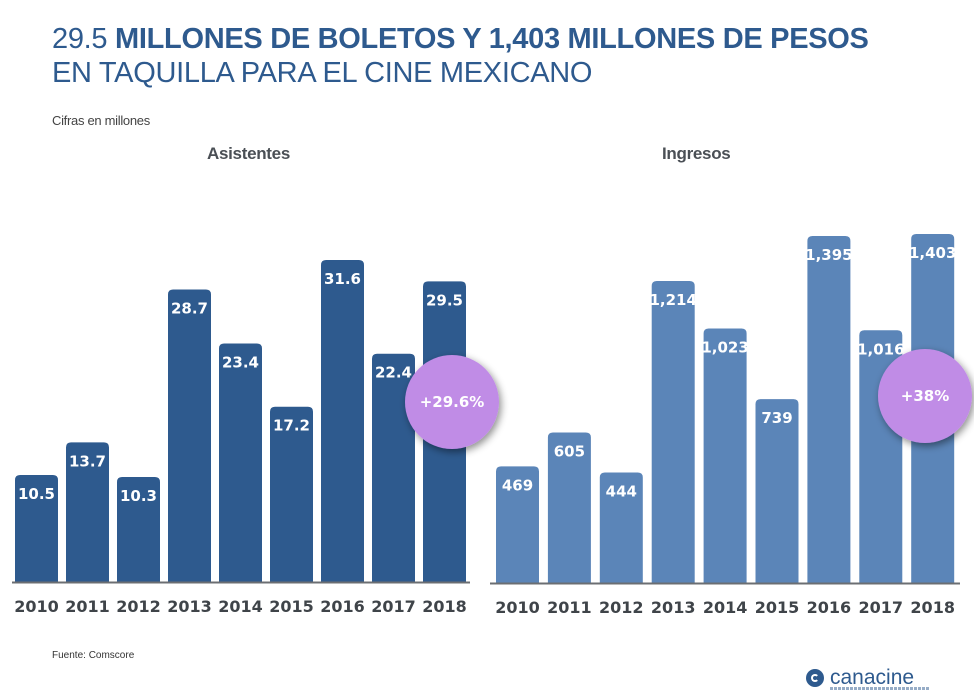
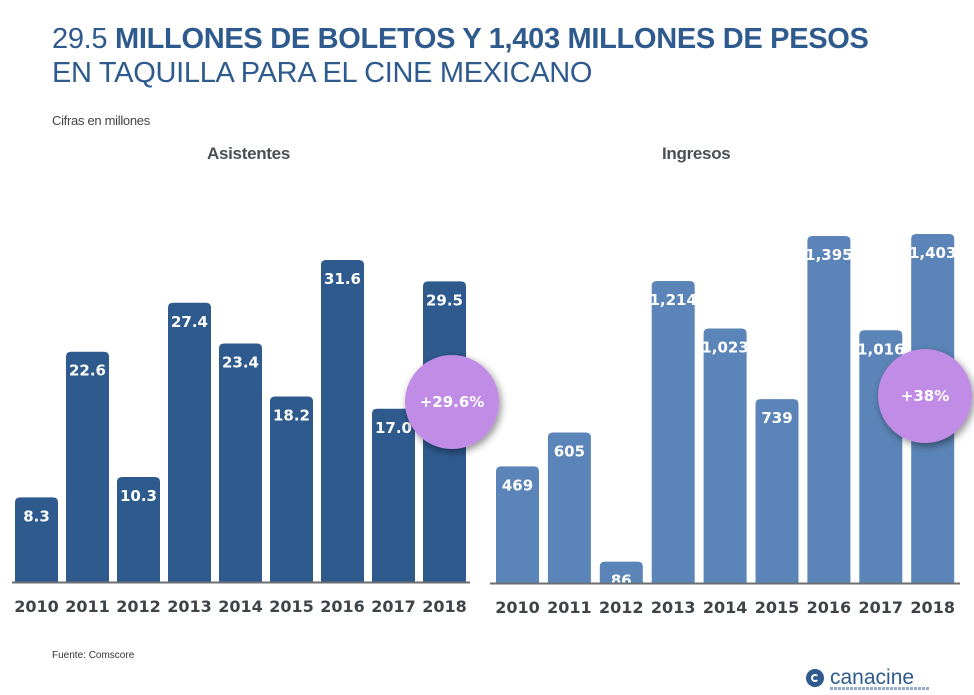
Asistentes/2010: 10.5 -> 8.3
Asistentes/2011: 13.7 -> 22.6
Asistentes/2013: 28.7 -> 27.4
Asistentes/2015: 17.2 -> 18.2
Asistentes/2017: 22.4 -> 17.0
Ingresos/2012: 444 -> 86
